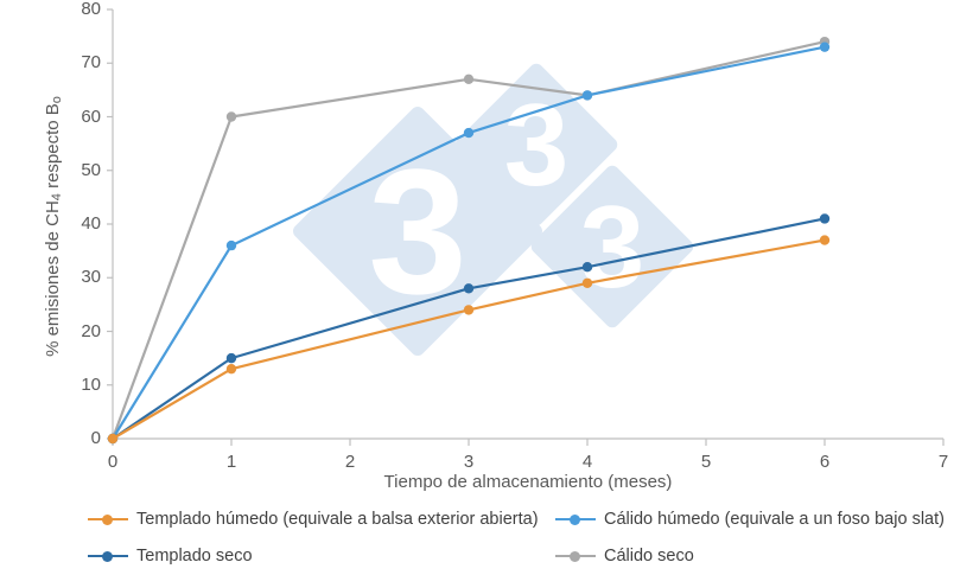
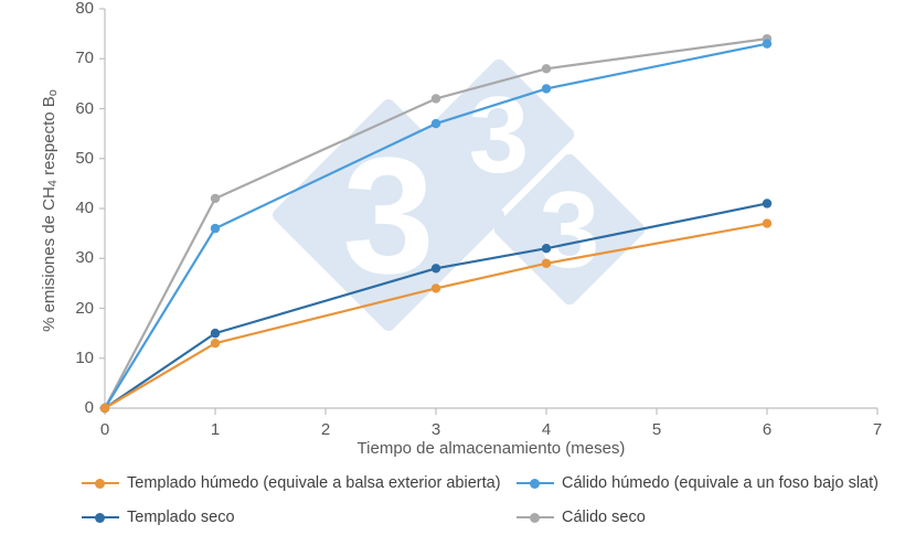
Cálido seco/1: 60 -> 42
Cálido seco/3: 67 -> 62
Cálido seco/4: 64 -> 68
